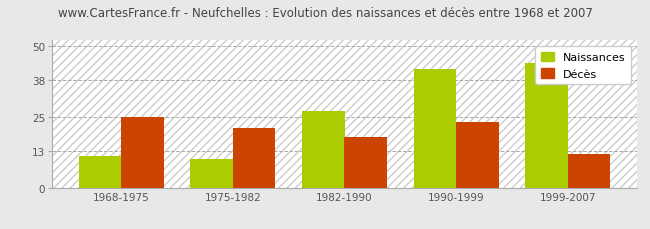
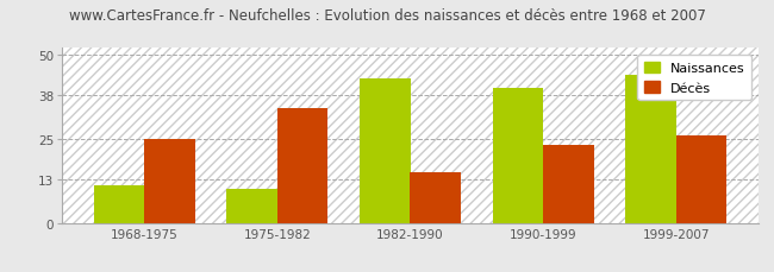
Décès/1975-1982: 21 -> 34
Naissances/1982-1990: 27 -> 43
Décès/1982-1990: 18 -> 15
Naissances/1990-1999: 42 -> 40
Décès/1999-2007: 12 -> 26
